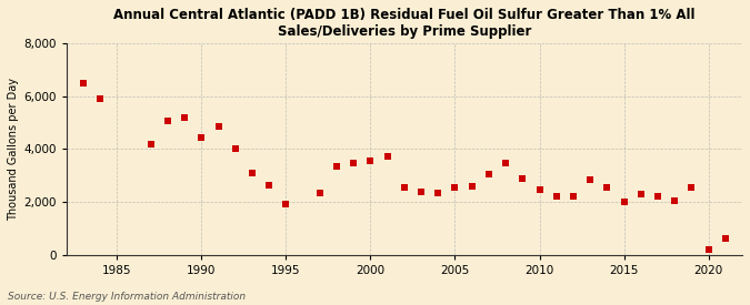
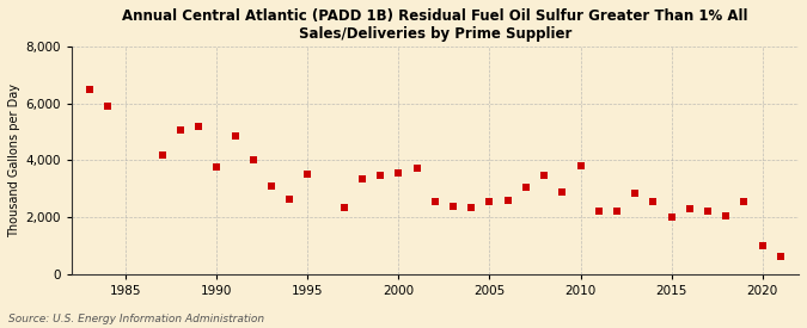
1990: 4,450 -> 3,750
1995: 1,900 -> 3,500
2010: 2,450 -> 3,800
2020: 200 -> 1,000
